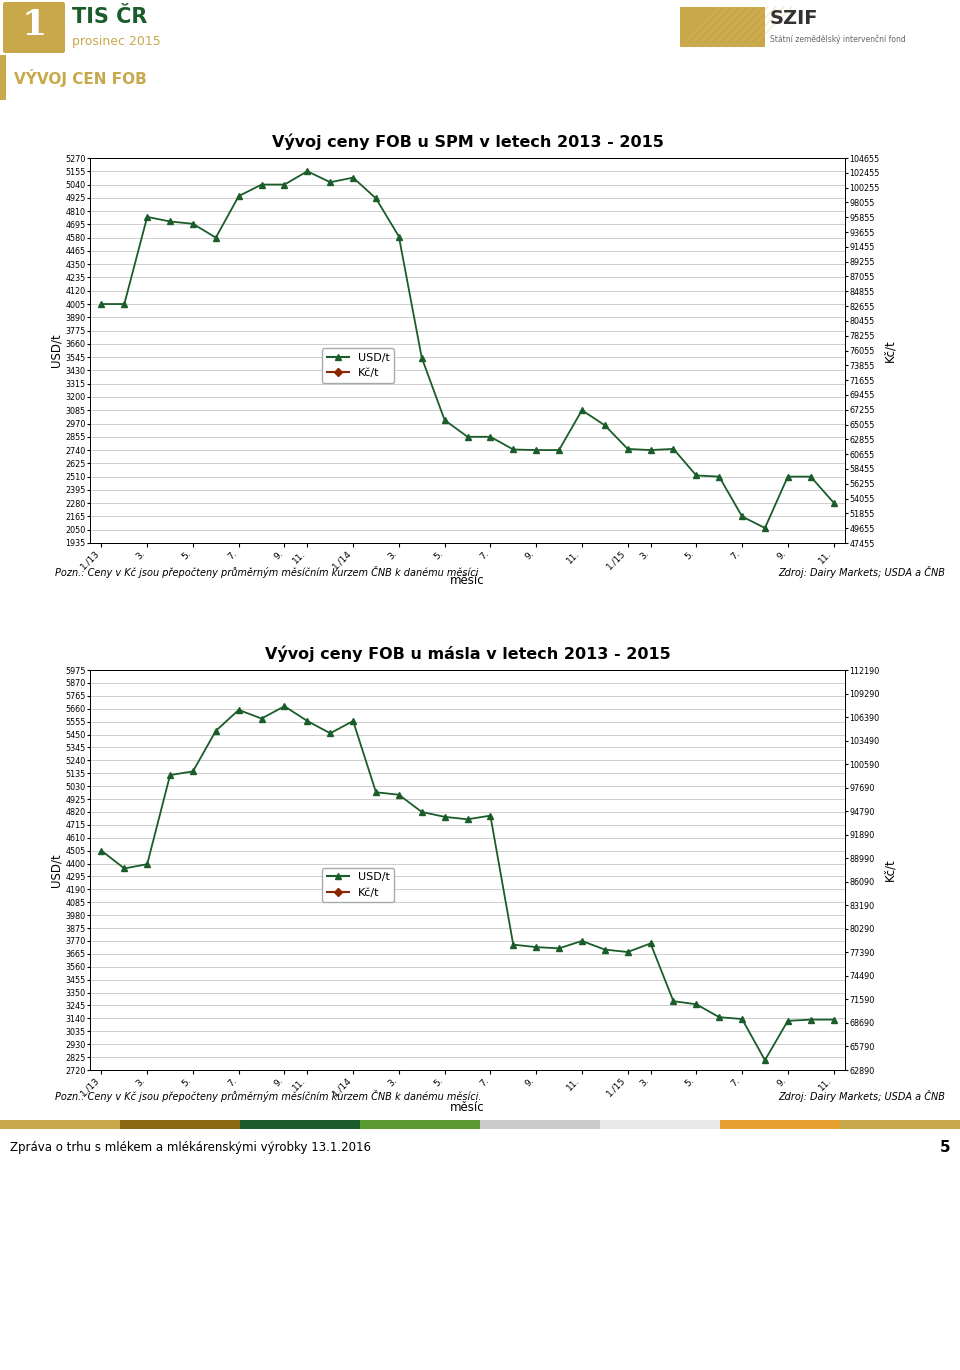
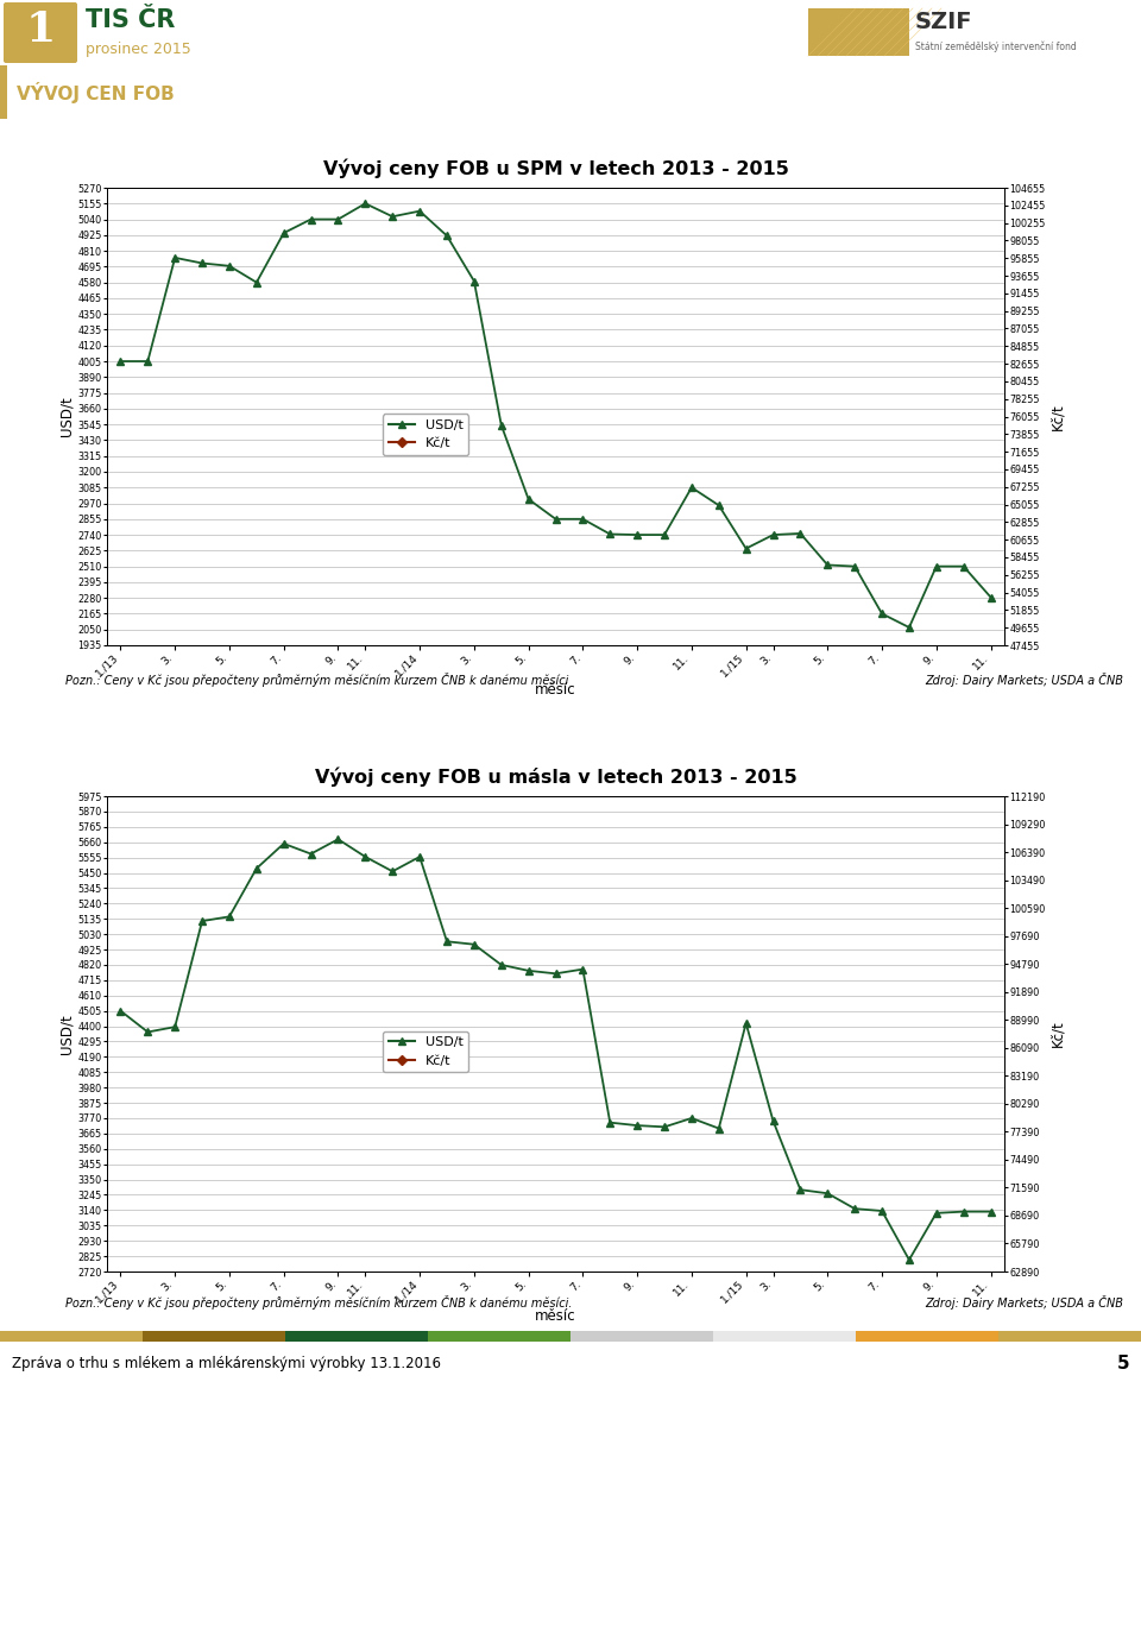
Vývoj ceny FOB u SPM v letech 2013 - 2015/USD/t/1./15: 2750 -> 2640
Vývoj ceny FOB u másla v letech 2013 - 2015/USD/t/1./15: 3680 -> 4420
